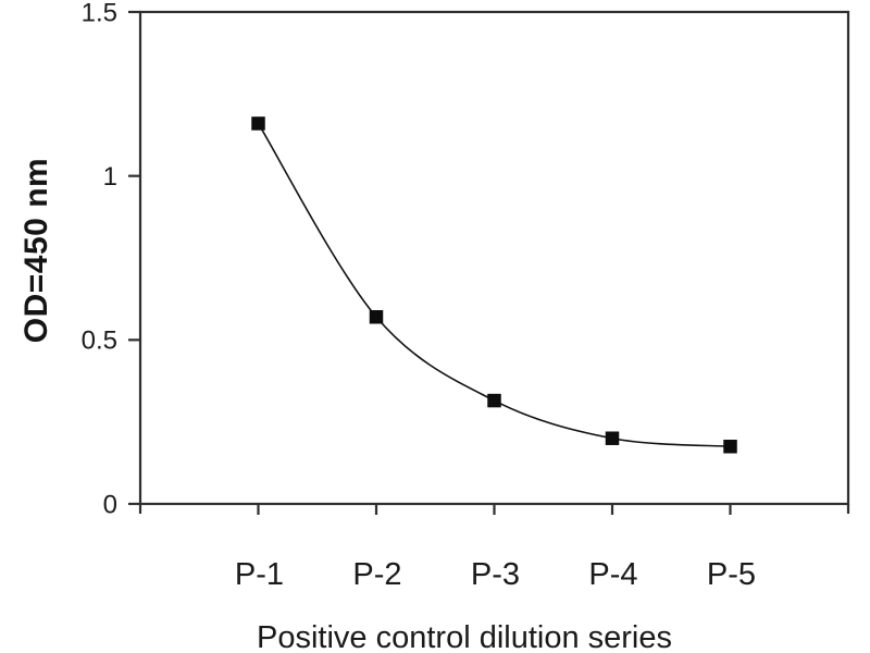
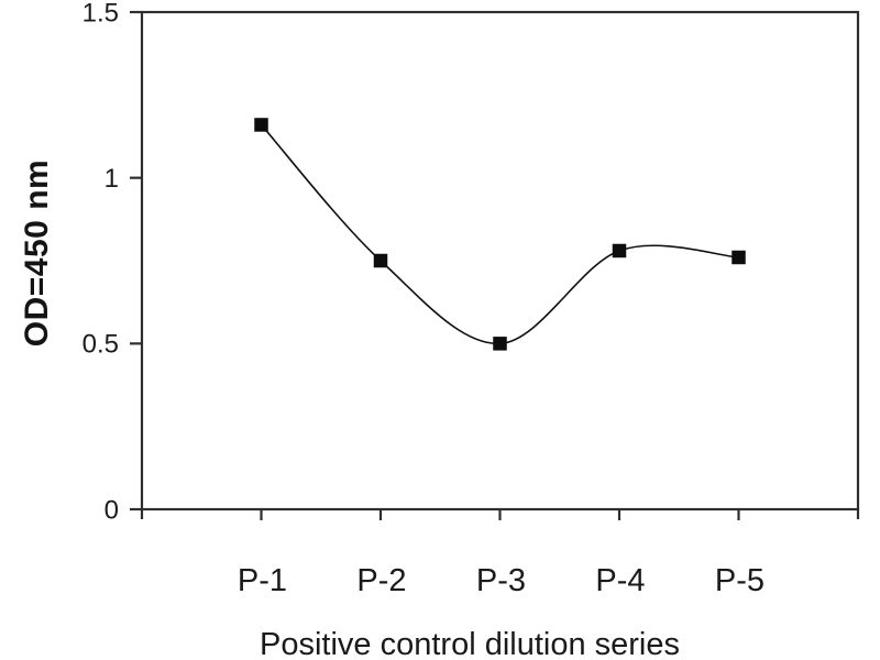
P-2: 0.57 -> 0.75
P-3: 0.32 -> 0.50
P-4: 0.20 -> 0.78
P-5: 0.17 -> 0.76
